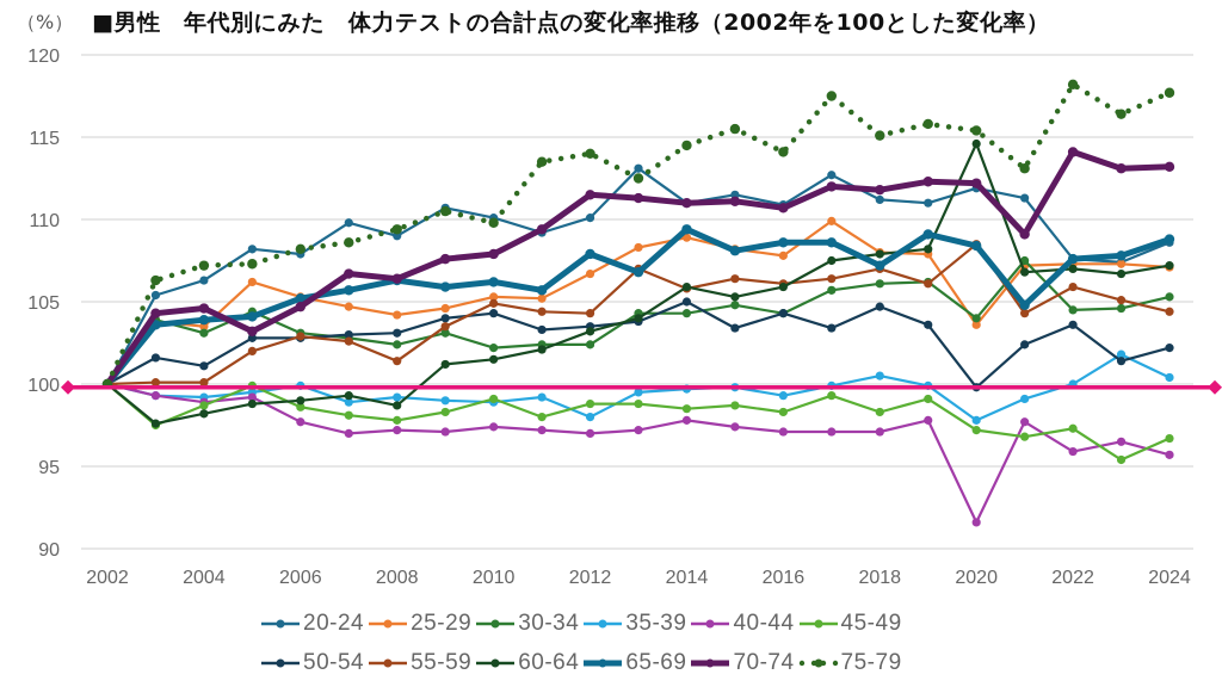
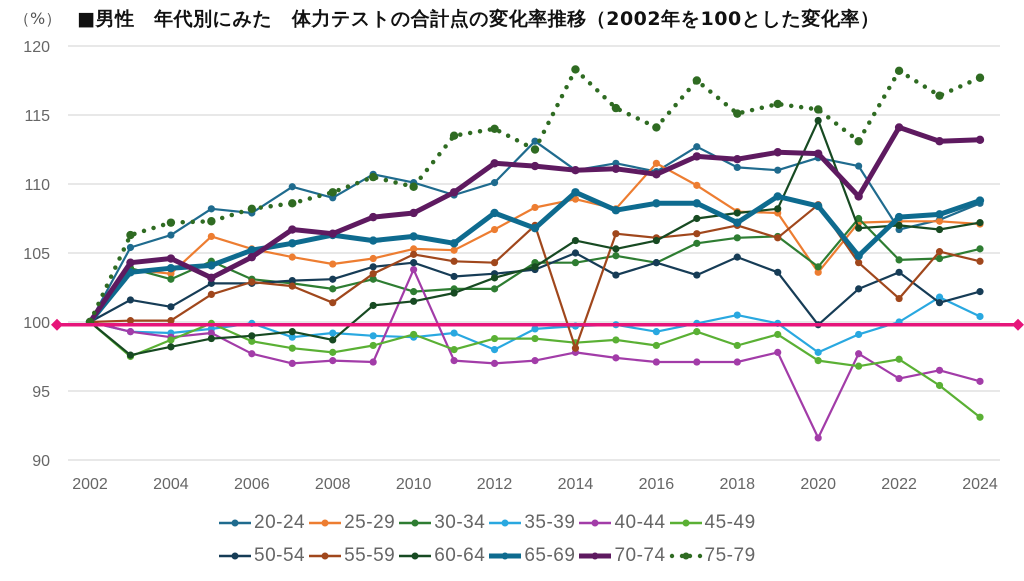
40-44/2010: 97.4 -> 103.8
55-59/2014: 105.8 -> 98.1
75-79/2014: 114.5 -> 118.3
25-29/2016: 107.8 -> 111.5
20-24/2022: 107.6 -> 106.7
55-59/2022: 105.9 -> 101.7
45-49/2024: 96.7 -> 93.1
